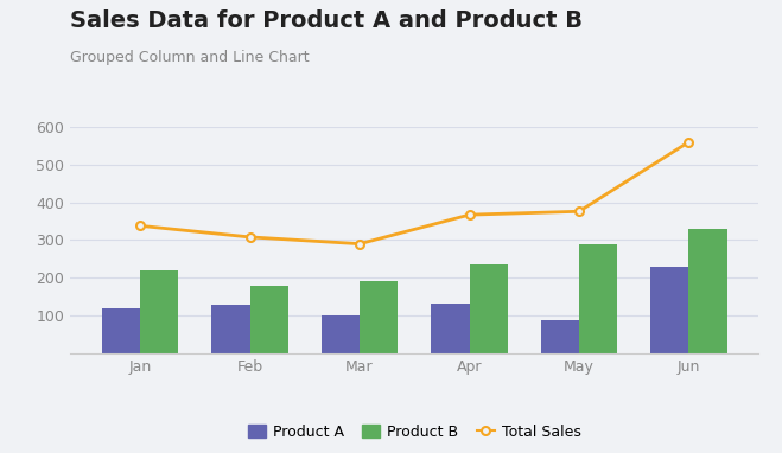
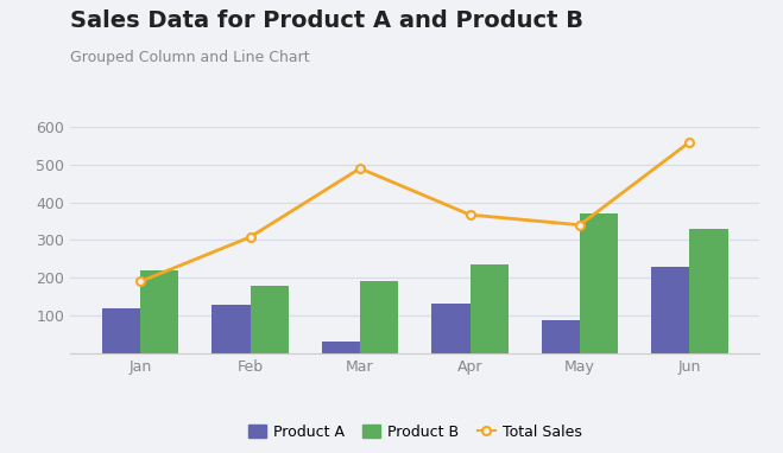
Total Sales/Jan: 338 -> 190
Product A/Mar: 100 -> 30
Total Sales/Mar: 290 -> 490
Total Sales/May: 376 -> 340
Product B/May: 288 -> 370
